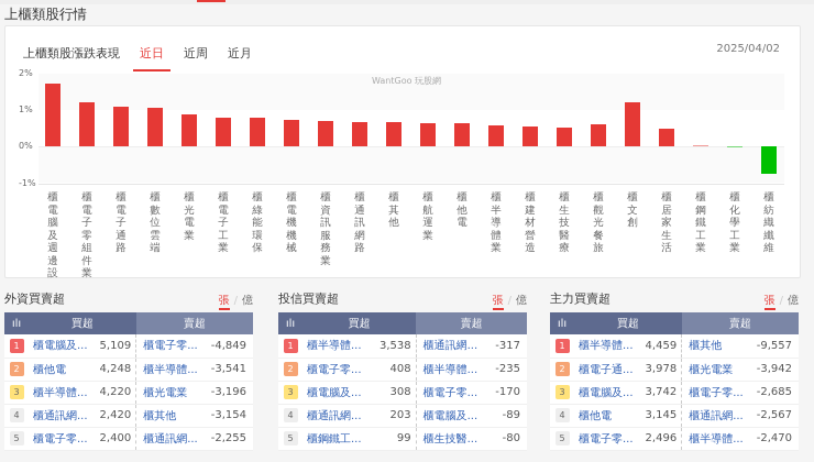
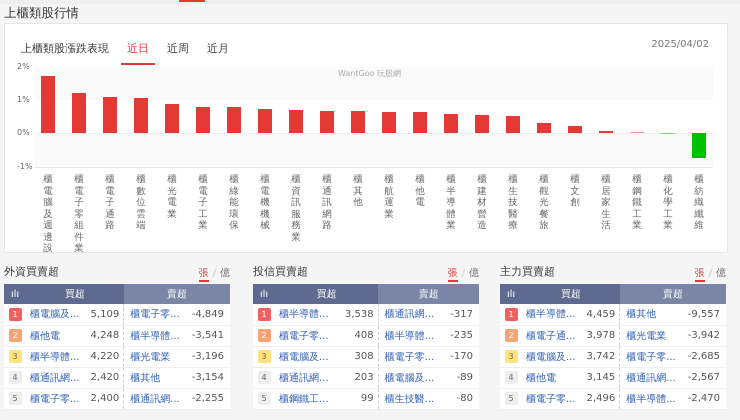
櫃觀光餐旅: 0.6% -> 0.3%
櫃文創: 1.2% -> 0.2%
櫃居家生活: 0.5% -> 0.1%
